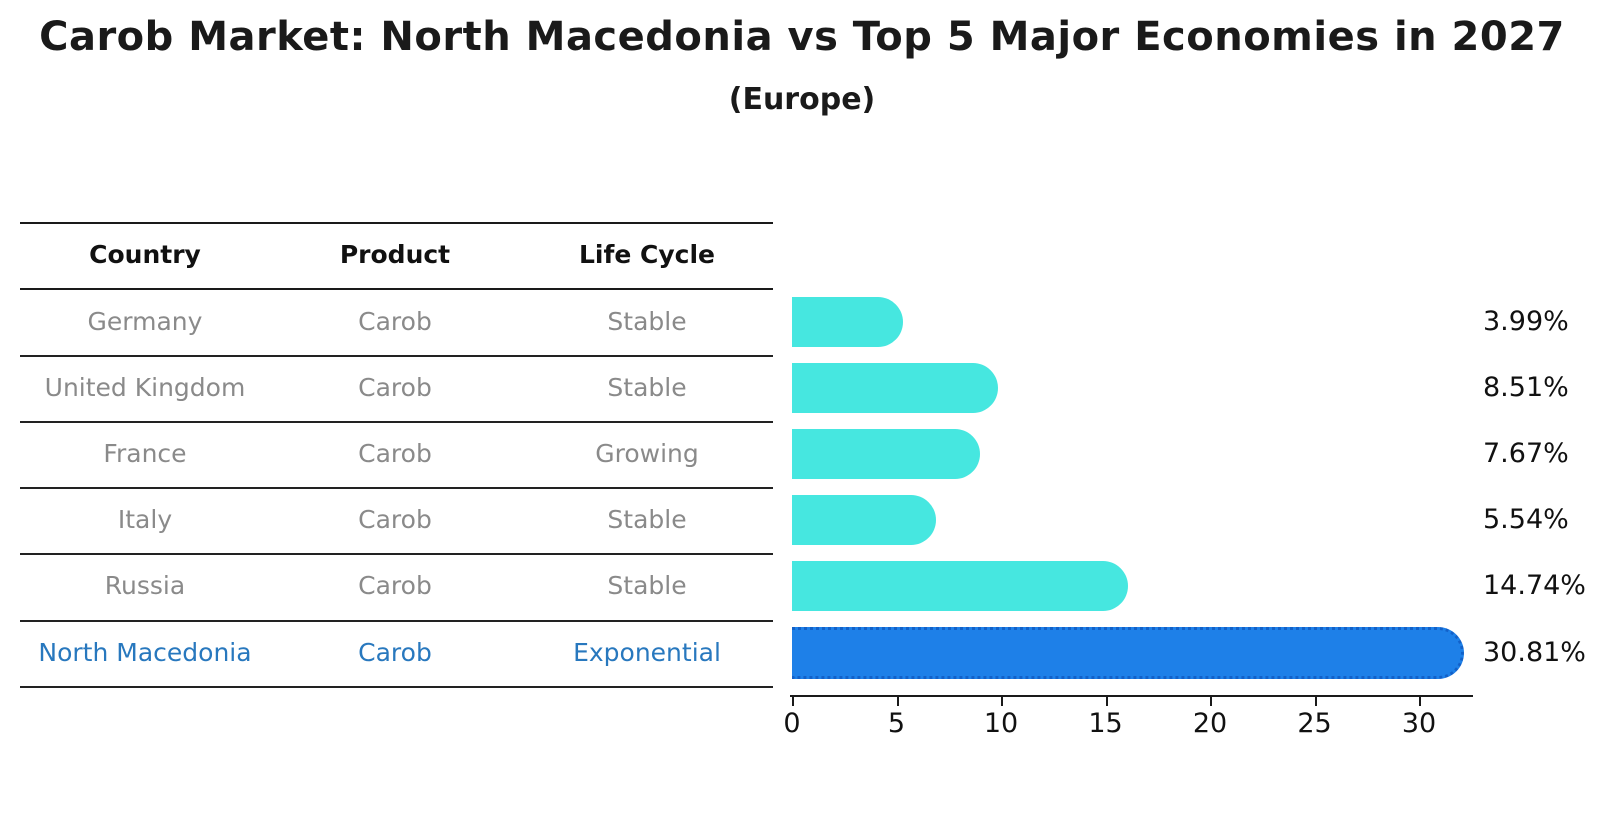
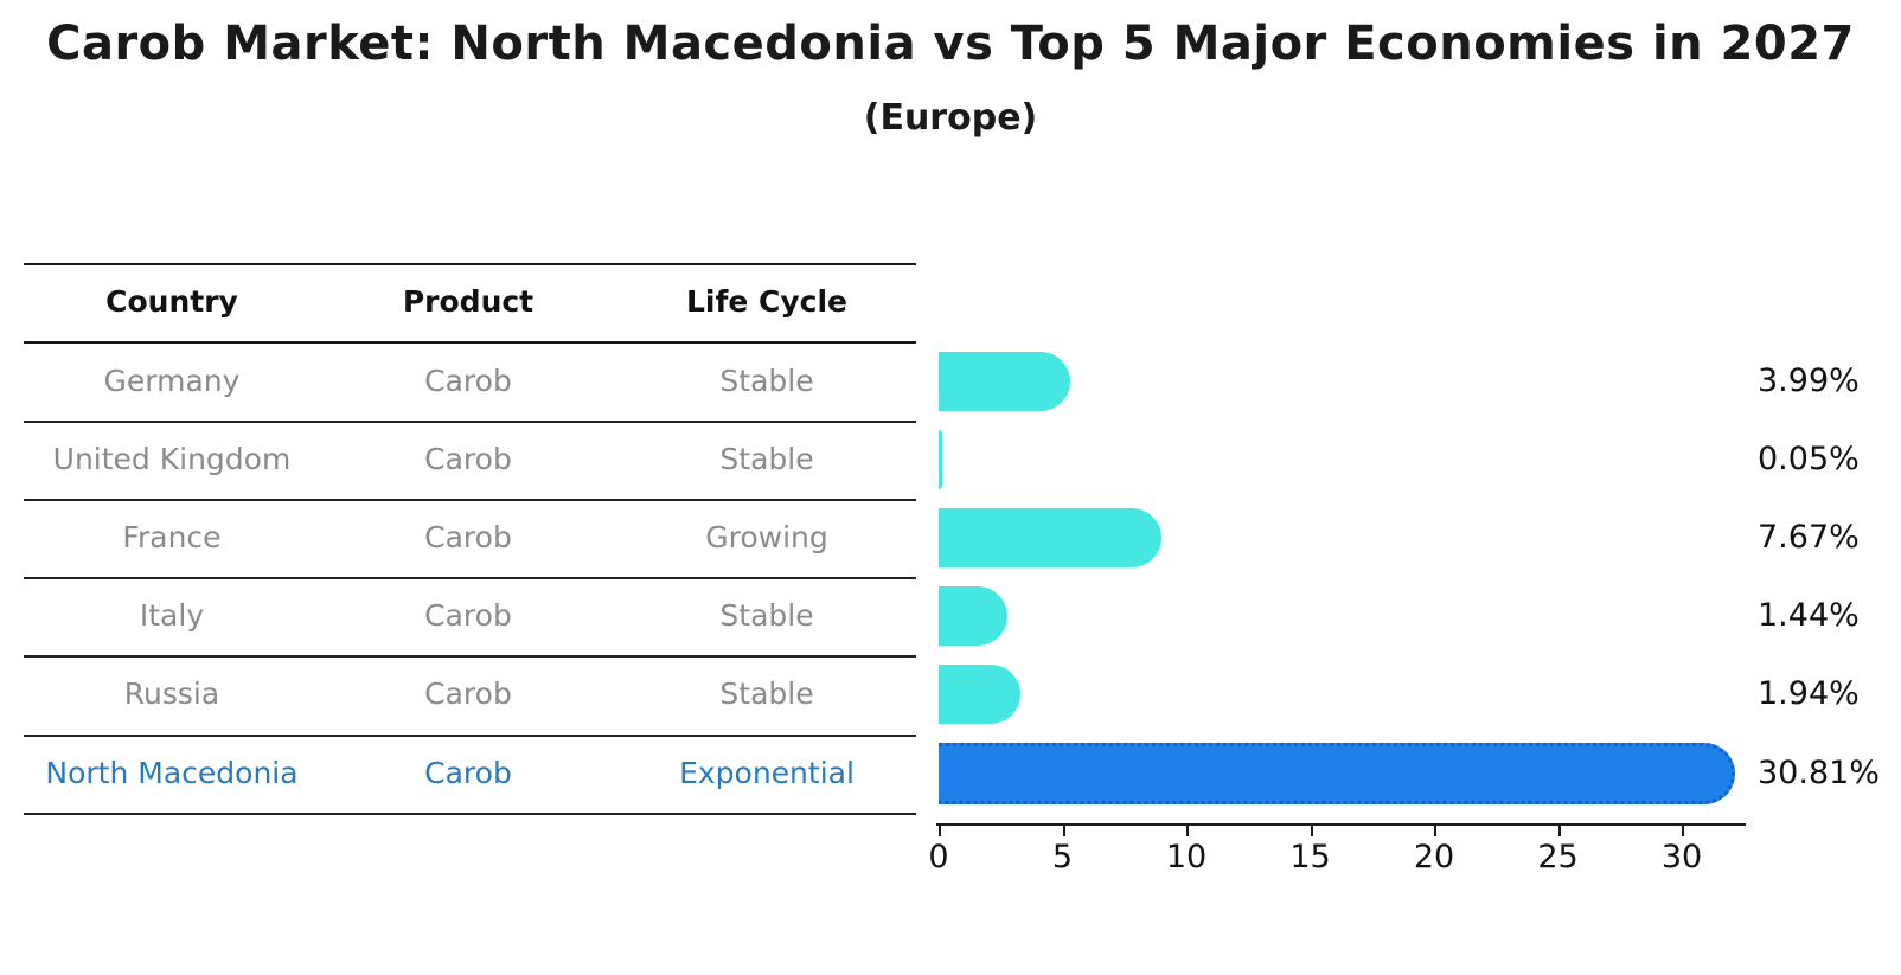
United Kingdom: 8.51% -> 0.05%
Italy: 5.54% -> 1.44%
Russia: 14.74% -> 1.94%
